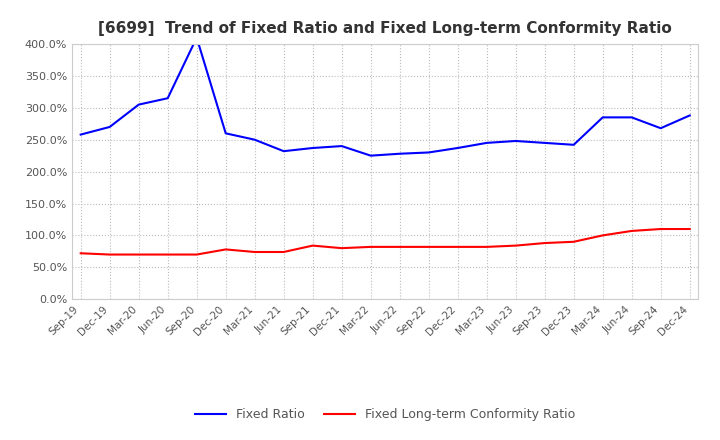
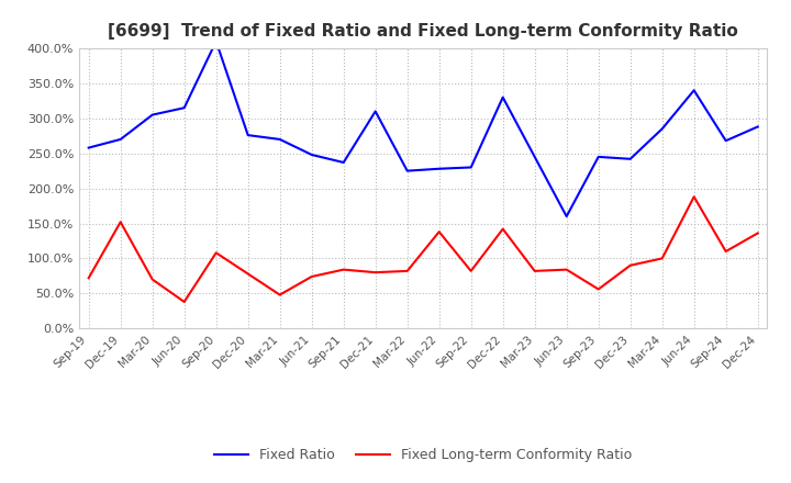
Fixed Long-term Conformity Ratio/Dec-19: 70% -> 152%
Fixed Long-term Conformity Ratio/Jun-20: 70% -> 38%
Fixed Long-term Conformity Ratio/Sep-20: 70% -> 108%
Fixed Ratio/Dec-20: 260% -> 276%
Fixed Ratio/Mar-21: 250% -> 270%
Fixed Long-term Conformity Ratio/Mar-21: 74% -> 48%
Fixed Ratio/Jun-21: 232% -> 248%
Fixed Ratio/Dec-21: 240% -> 310%
Fixed Long-term Conformity Ratio/Jun-22: 82% -> 138%
Fixed Ratio/Dec-22: 237% -> 330%
Fixed Long-term Conformity Ratio/Dec-22: 82% -> 142%
Fixed Ratio/Jun-23: 248% -> 160%
Fixed Long-term Conformity Ratio/Sep-23: 88% -> 56%
Fixed Ratio/Jun-24: 285% -> 340%
Fixed Long-term Conformity Ratio/Jun-24: 107% -> 188%
Fixed Long-term Conformity Ratio/Dec-24: 110% -> 136%
